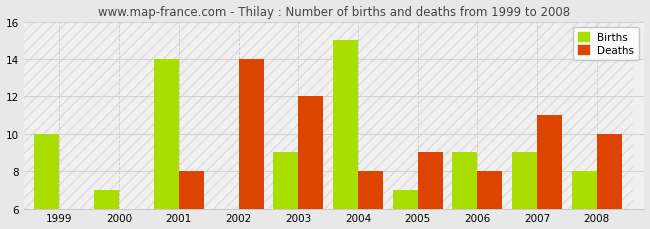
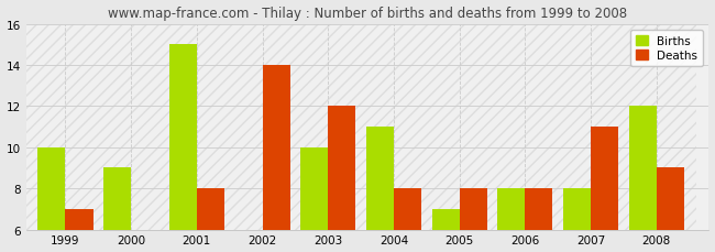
Deaths/1999: 6 -> 7
Births/2000: 7 -> 9
Births/2001: 14 -> 15
Births/2003: 9 -> 10
Births/2004: 15 -> 11
Deaths/2005: 9 -> 8
Births/2006: 9 -> 8
Births/2007: 9 -> 8
Births/2008: 8 -> 12
Deaths/2008: 10 -> 9
